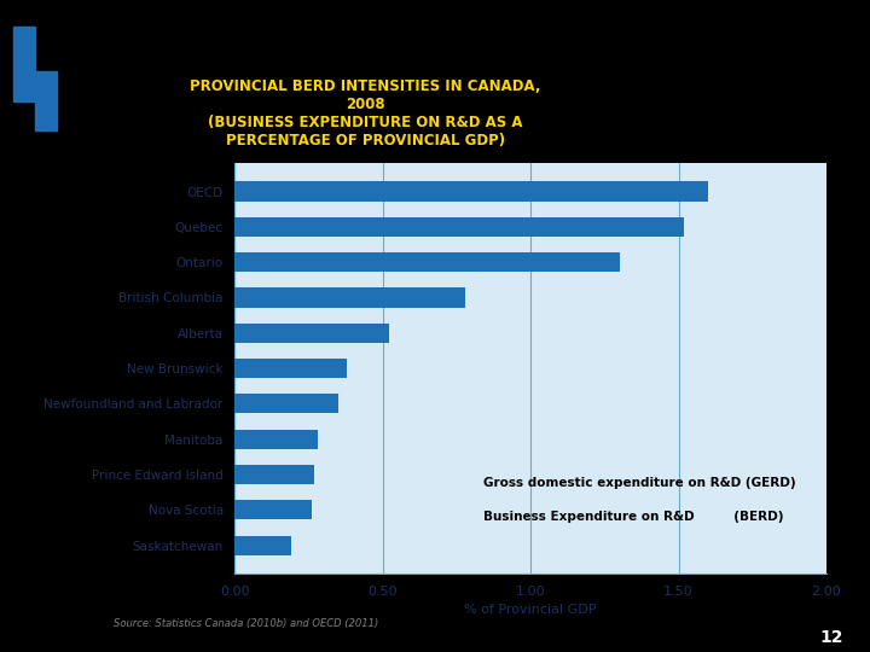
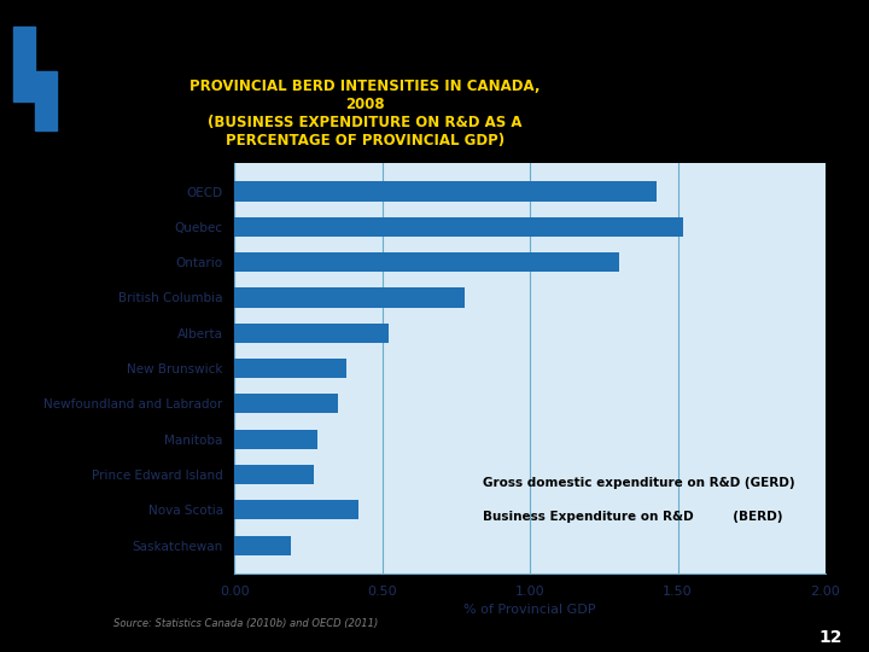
OECD: 1.60 -> 1.43
Nova Scotia: 0.26 -> 0.42
